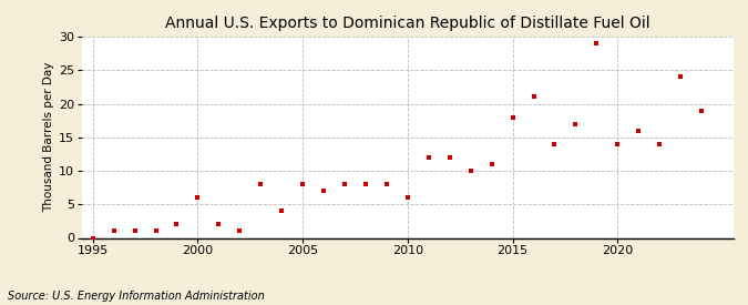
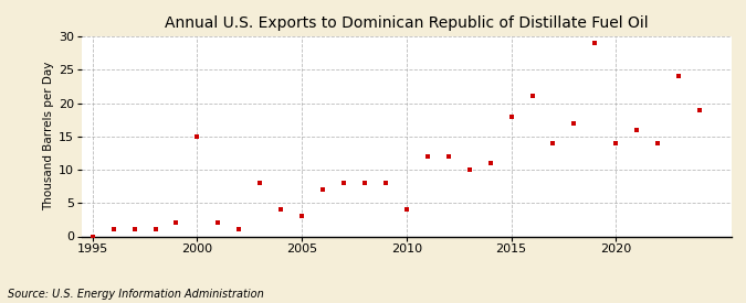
2000: 6 -> 15
2005: 8 -> 3
2010: 6 -> 4
